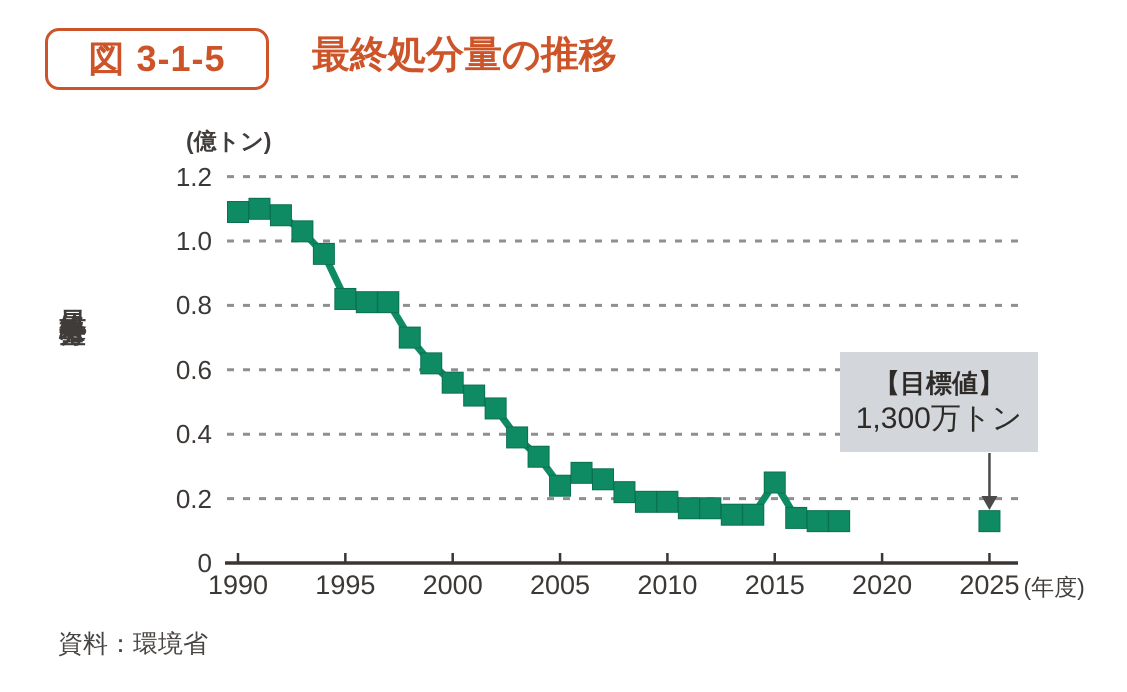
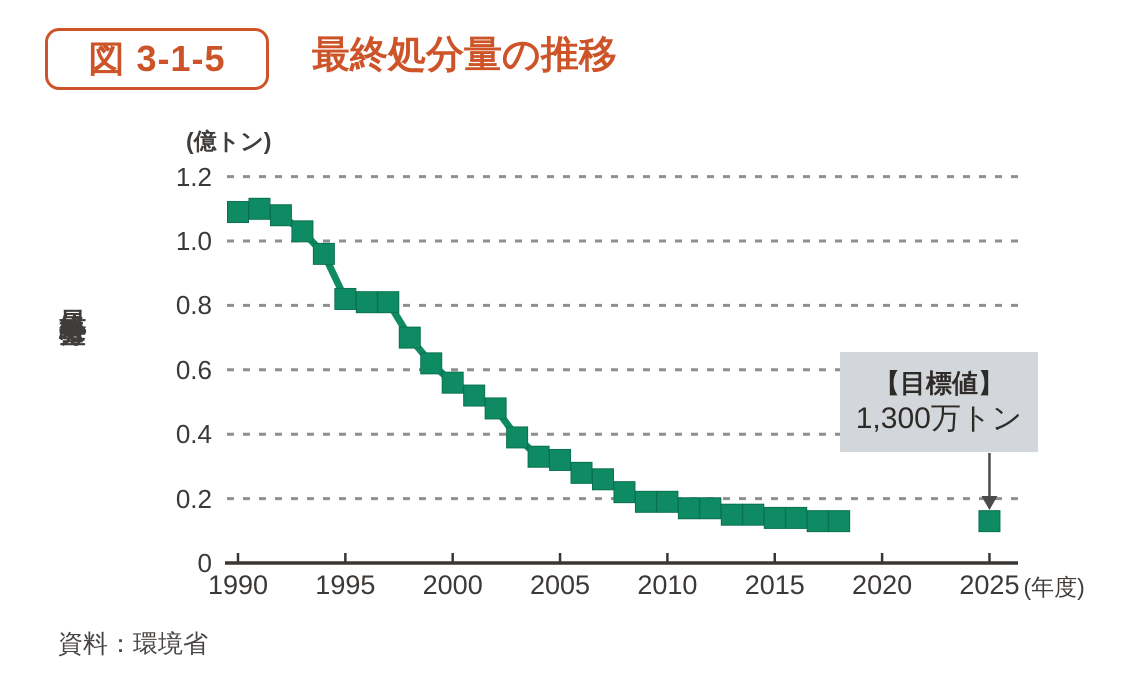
2005: 0.24 -> 0.32
2015: 0.25 -> 0.14
